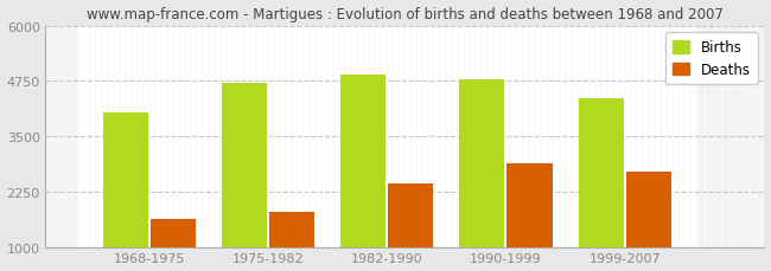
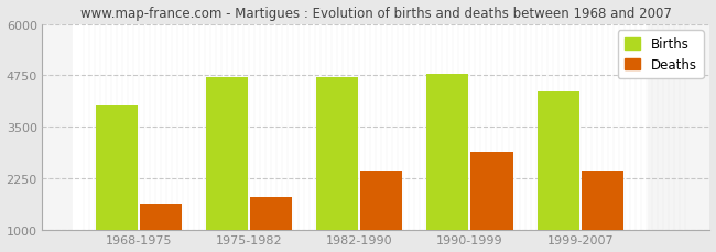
Births/1982-1990: 4900 -> 4700
Deaths/1999-2007: 2700 -> 2450
